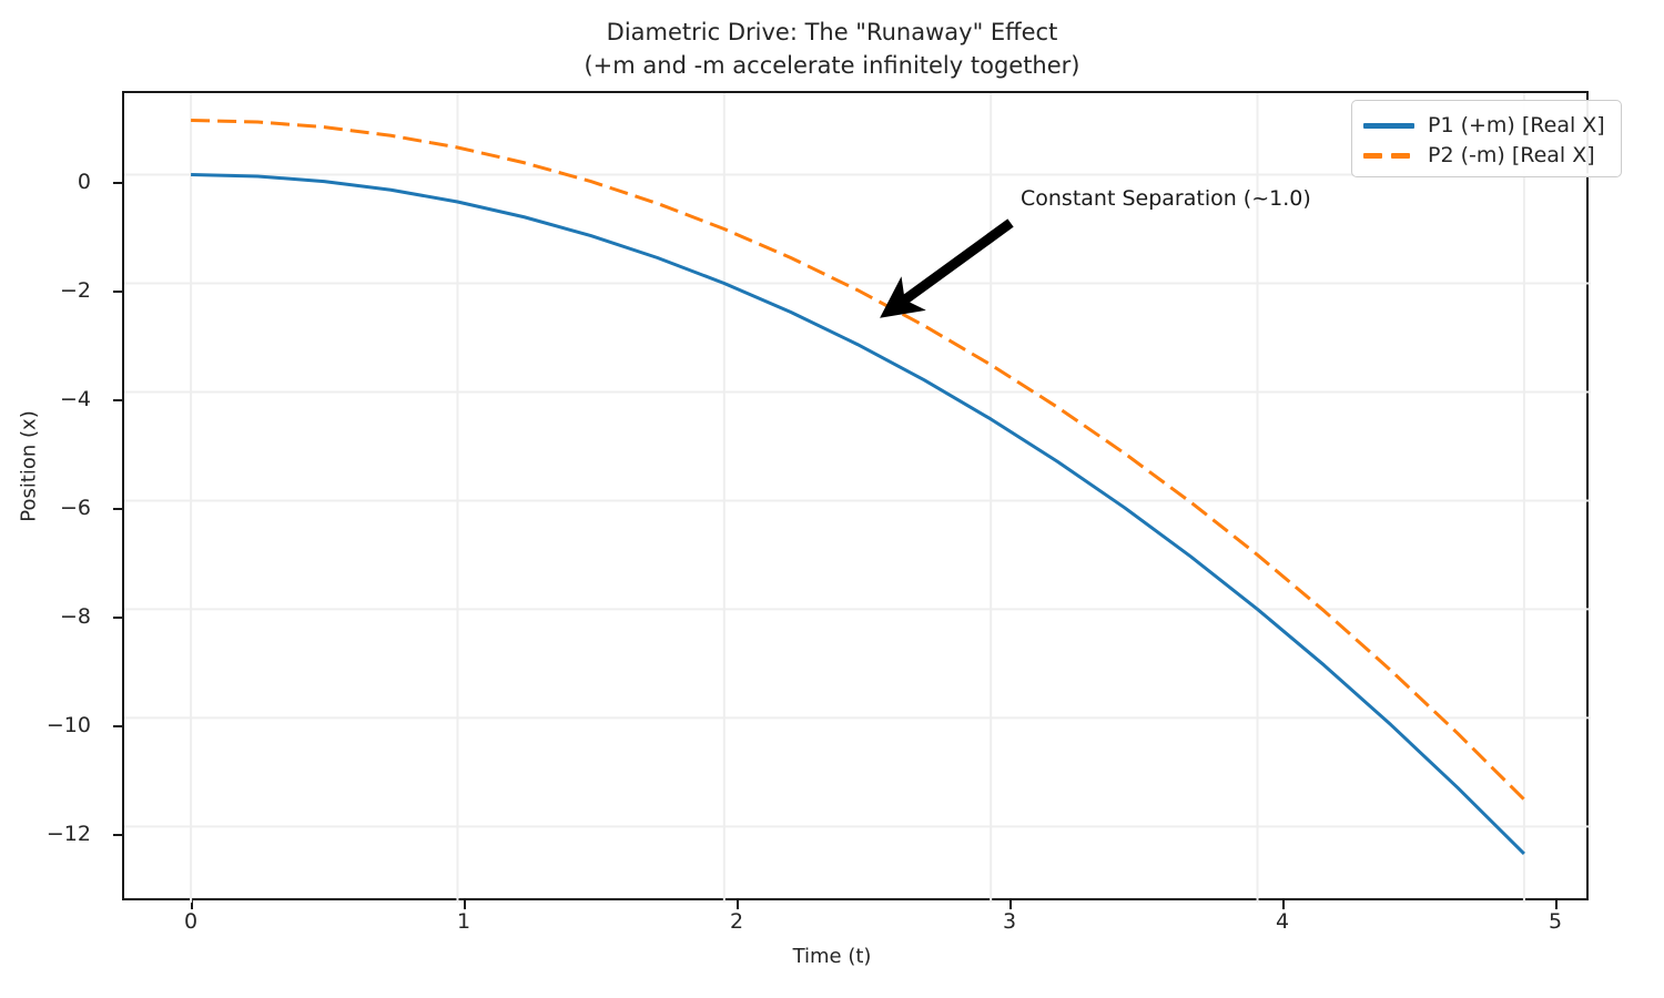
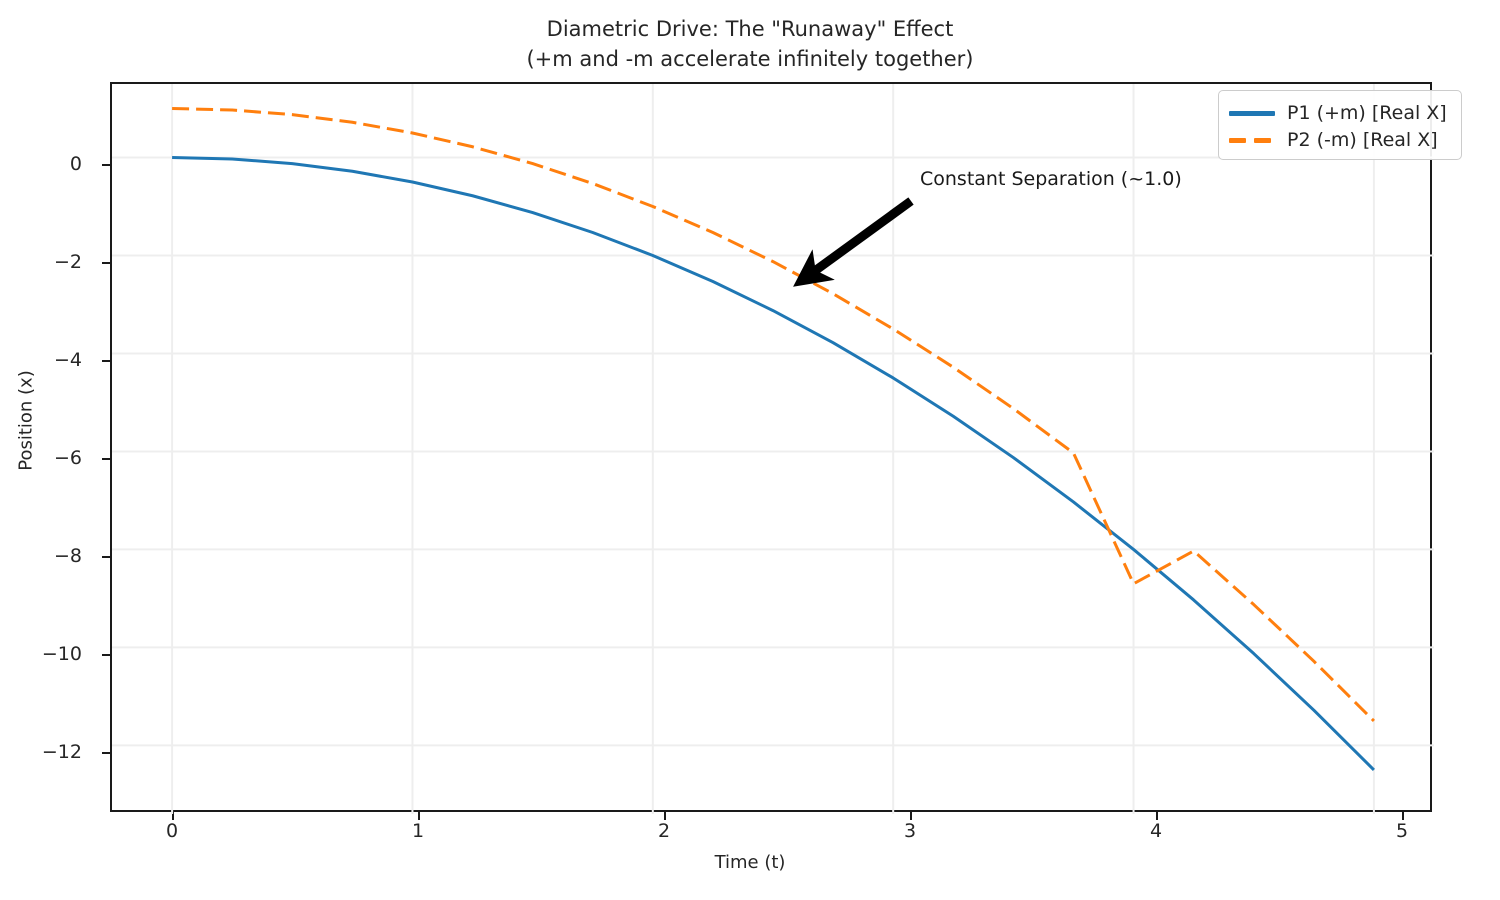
P2 (-m) [Real X]/4: -7.0 -> -8.7
